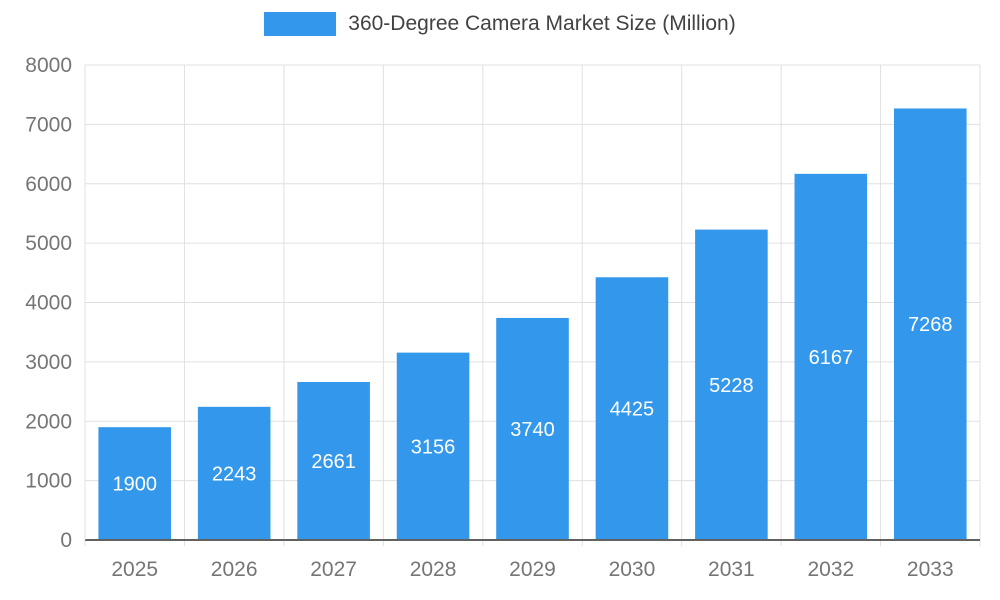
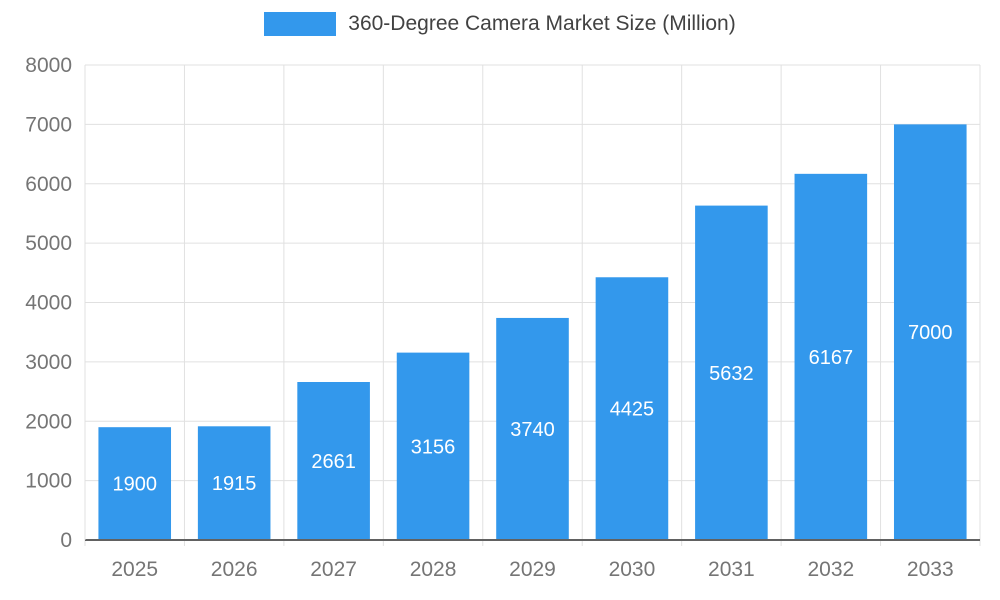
2026: 2243 -> 1915
2031: 5228 -> 5632
2033: 7268 -> 7000
